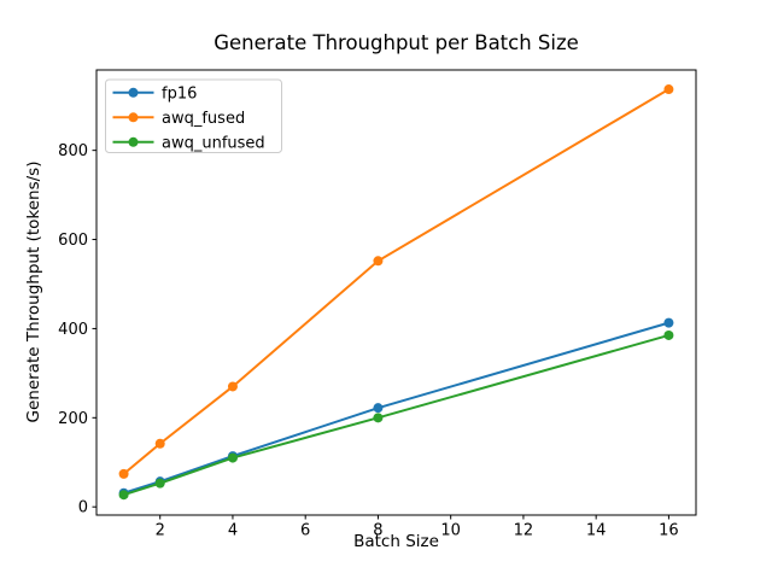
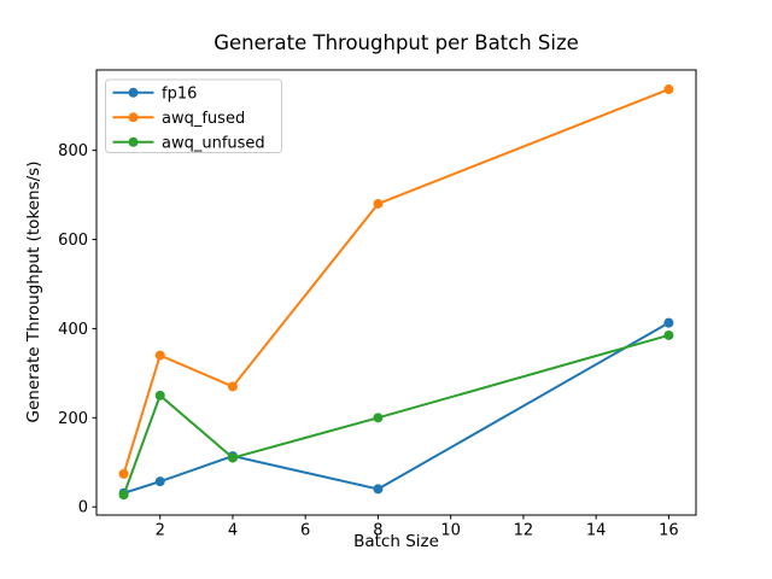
awq_fused/2: 140 -> 340
awq_unfused/2: 50 -> 250
fp16/8: 220 -> 40
awq_fused/8: 550 -> 680
